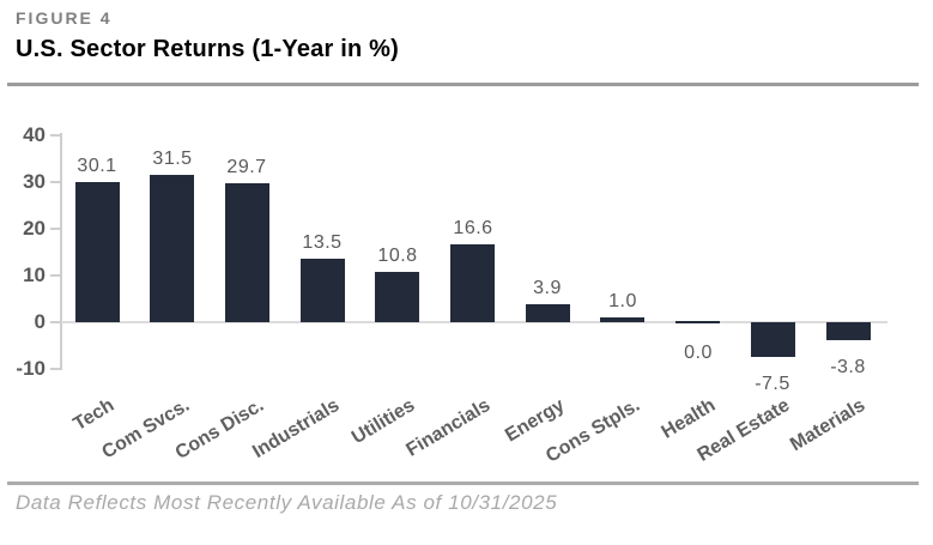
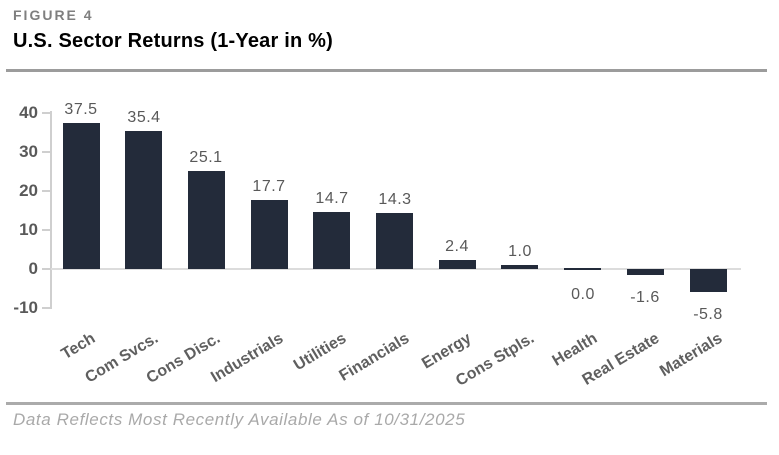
Tech: 30.1 -> 37.5
Com Svcs.: 31.5 -> 35.4
Cons Disc.: 29.7 -> 25.1
Industrials: 13.5 -> 17.7
Utilities: 10.8 -> 14.7
Financials: 16.6 -> 14.3
Energy: 3.9 -> 2.4
Real Estate: -7.5 -> -1.6
Materials: -3.8 -> -5.8
